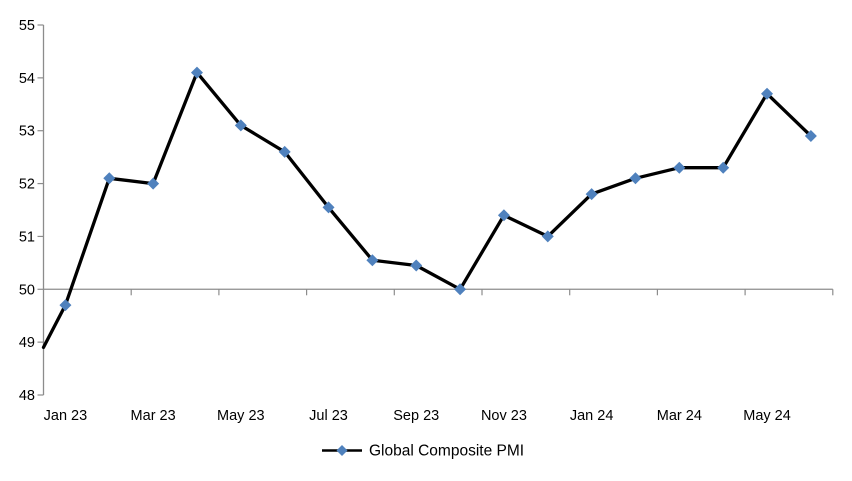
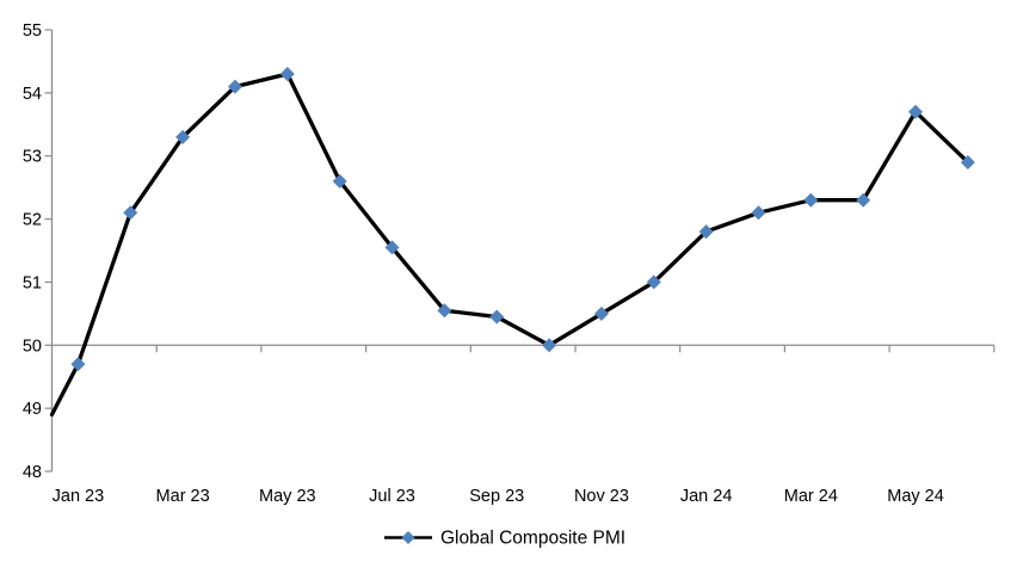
Mar 23: 52.0 -> 53.3
May 23: 53.1 -> 54.3
Nov 23: 51.4 -> 50.5
